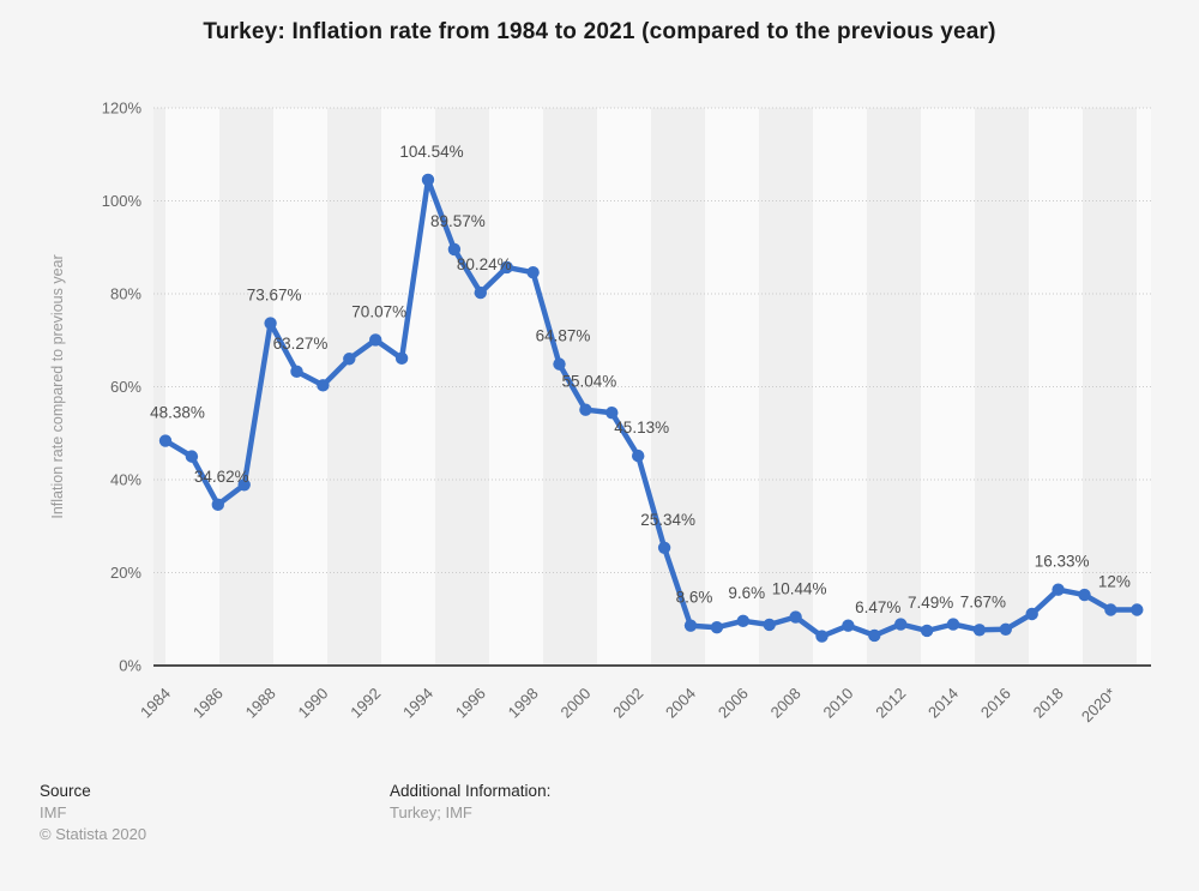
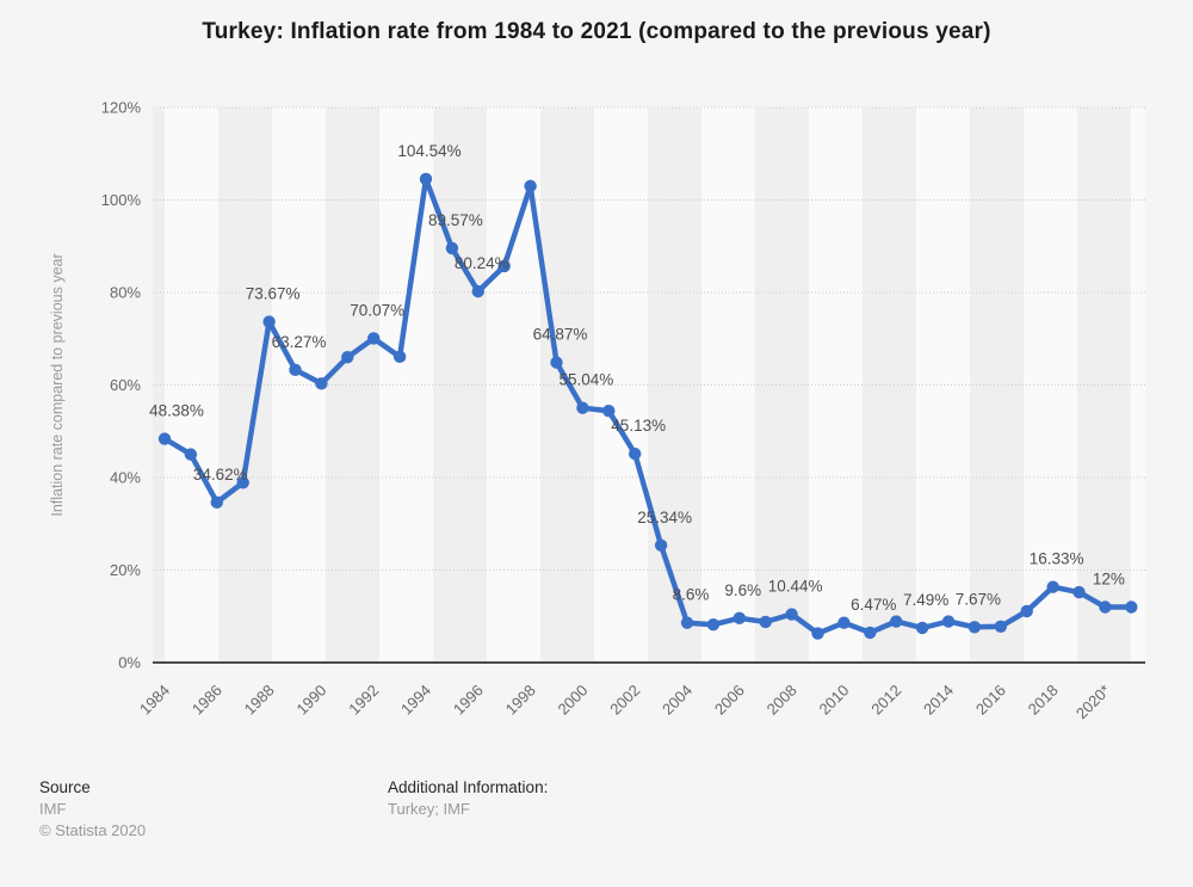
1998: 85% -> 103%
